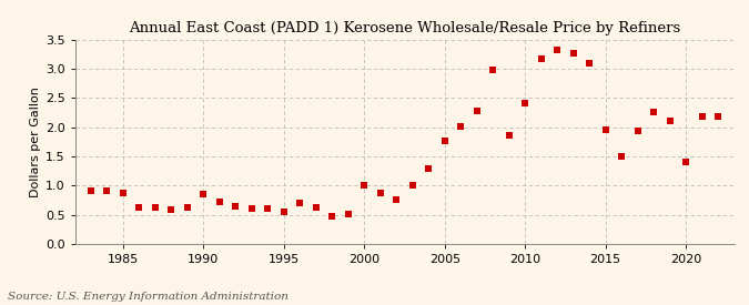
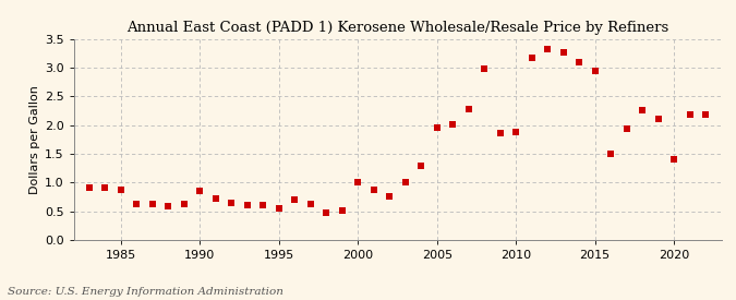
2005: 1.77 -> 1.96
2010: 2.42 -> 1.88
2015: 1.95 -> 2.94
